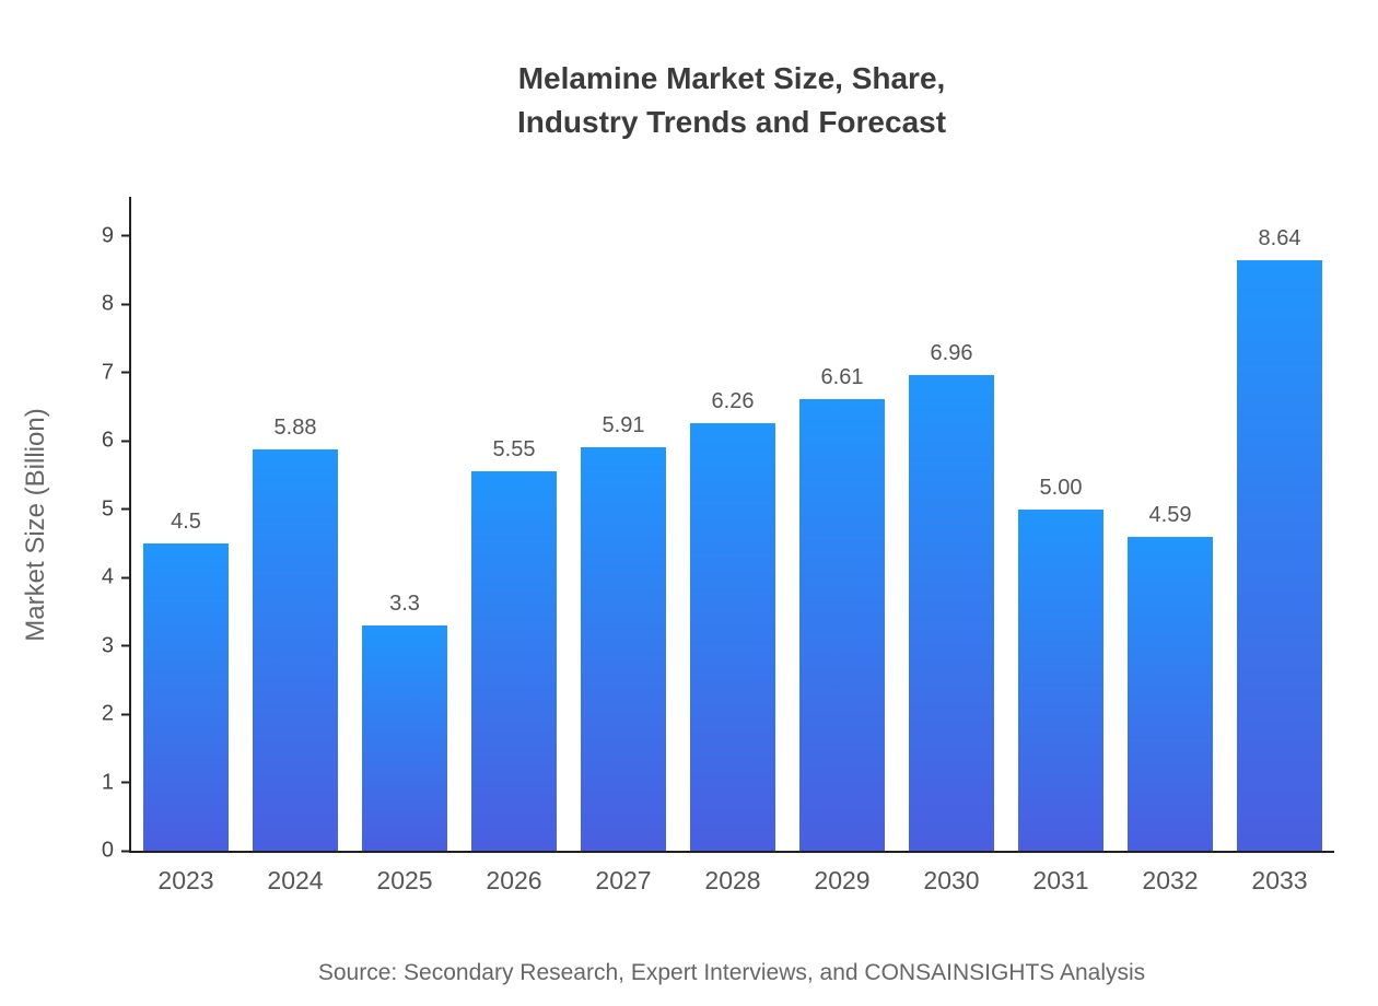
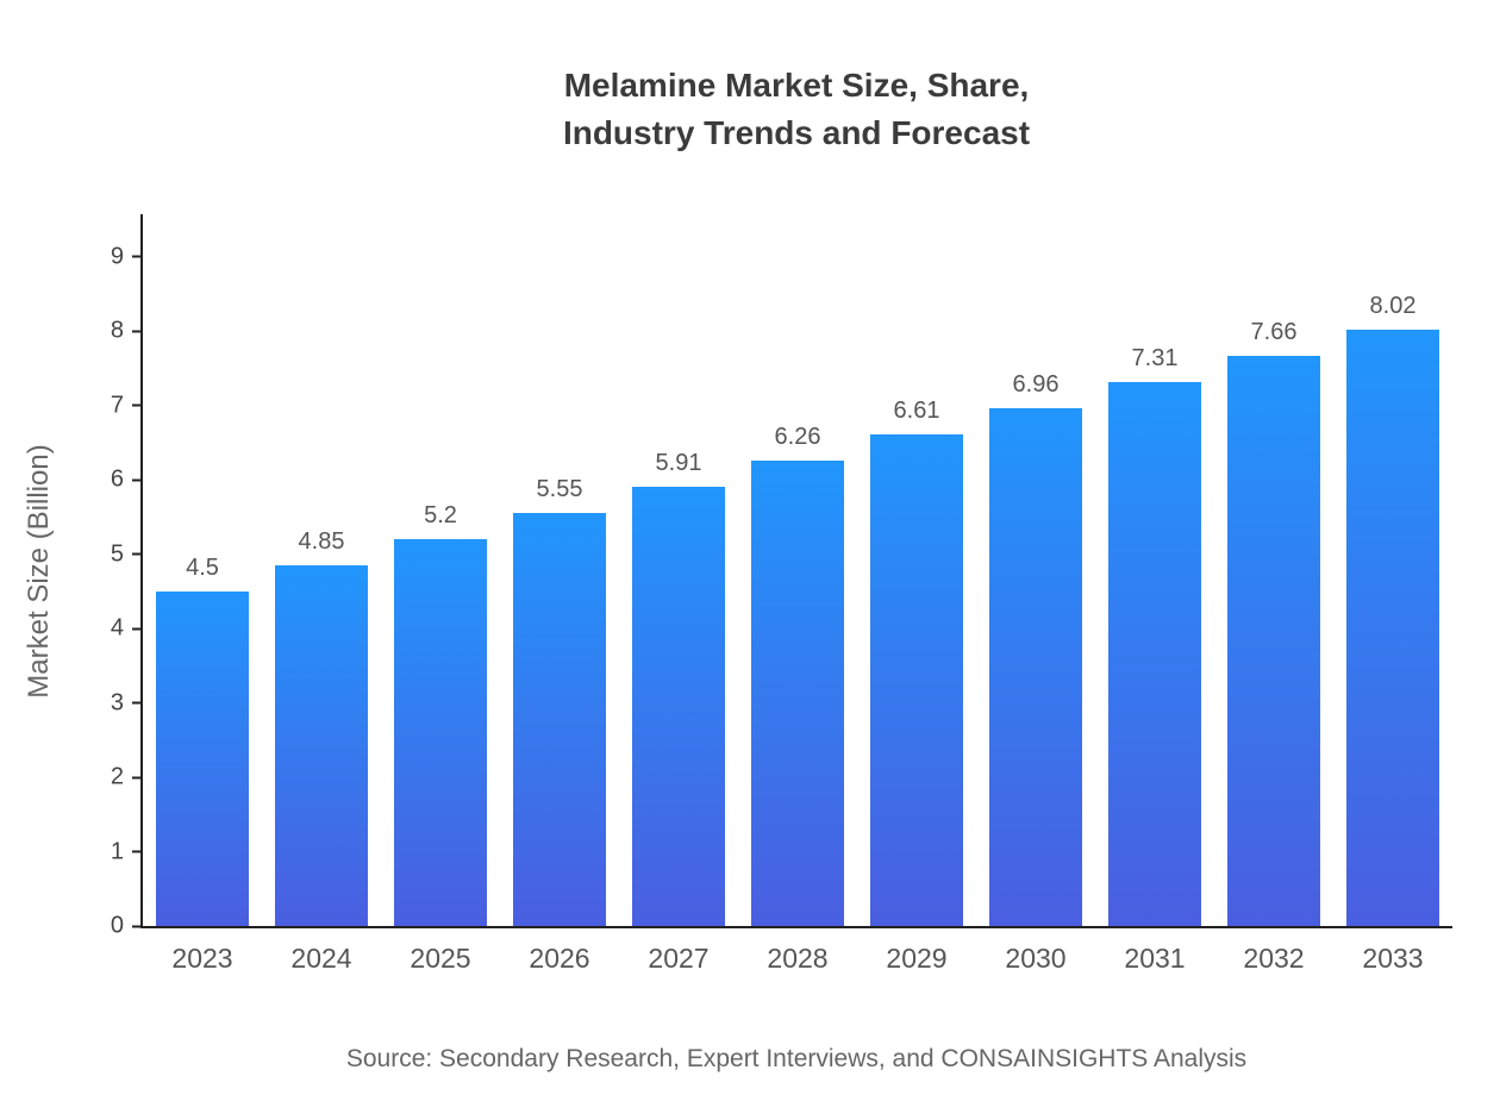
2024: 5.88 -> 4.85
2025: 3.3 -> 5.2
2031: 5.00 -> 7.31
2032: 4.59 -> 7.66
2033: 8.64 -> 8.02
